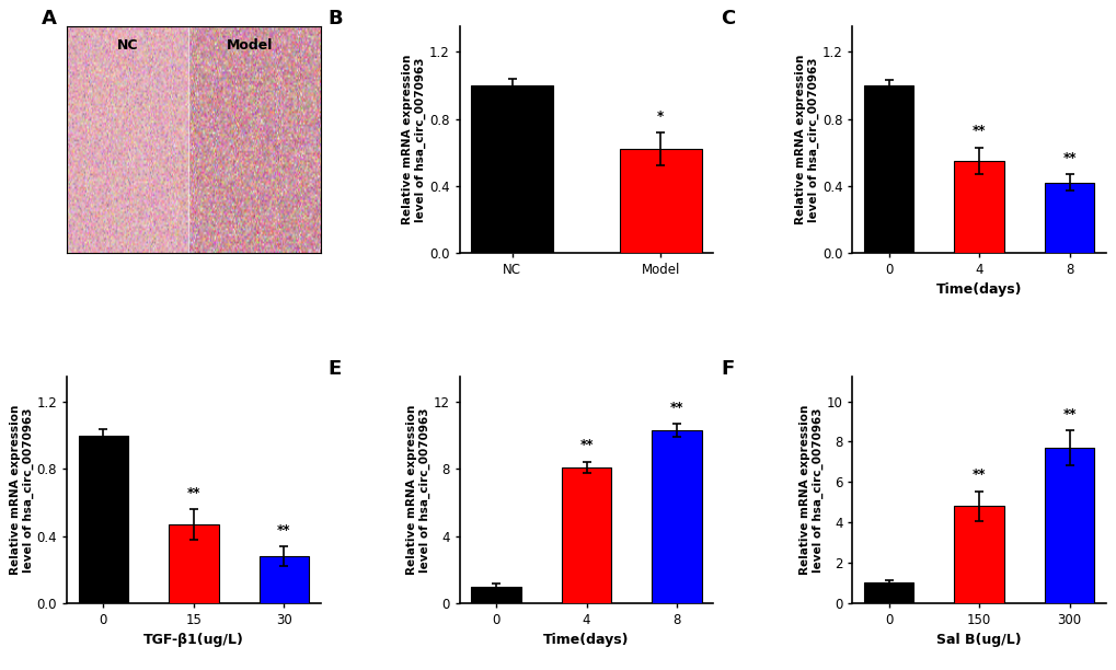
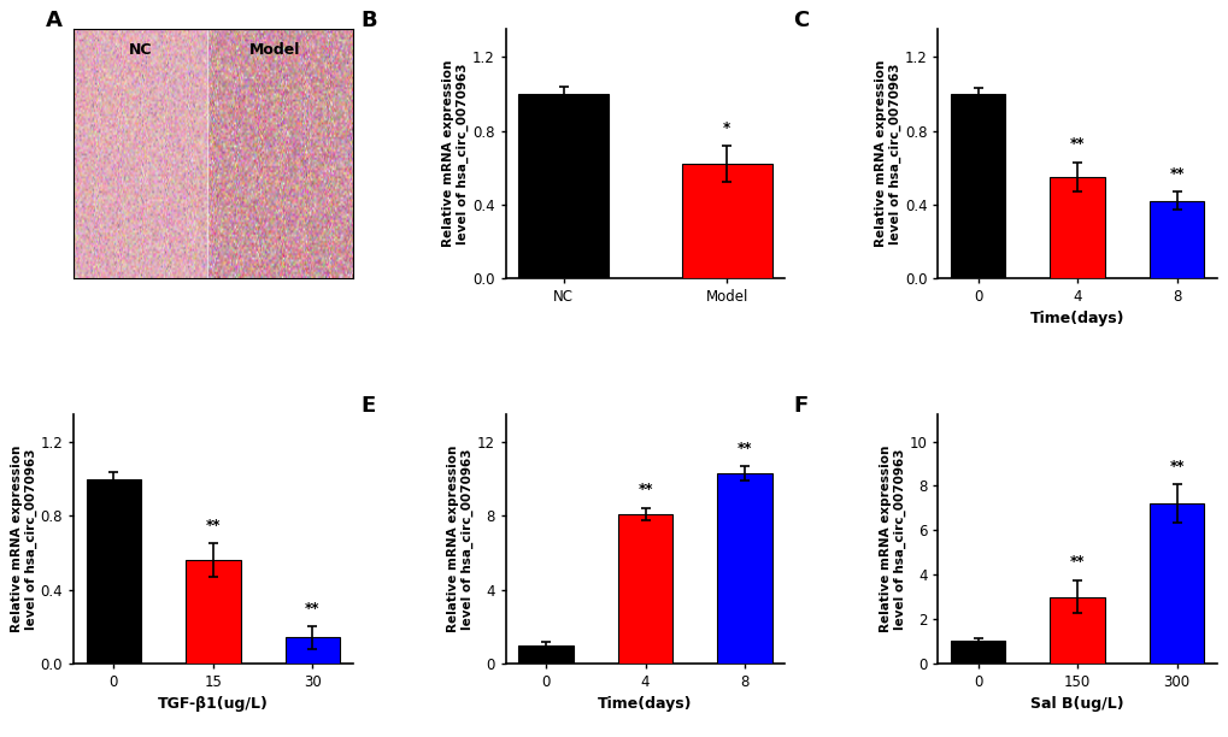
15: 0.47 -> 0.56
30: 0.28 -> 0.14
150: 4.8 -> 3.0
300: 7.7 -> 7.2
